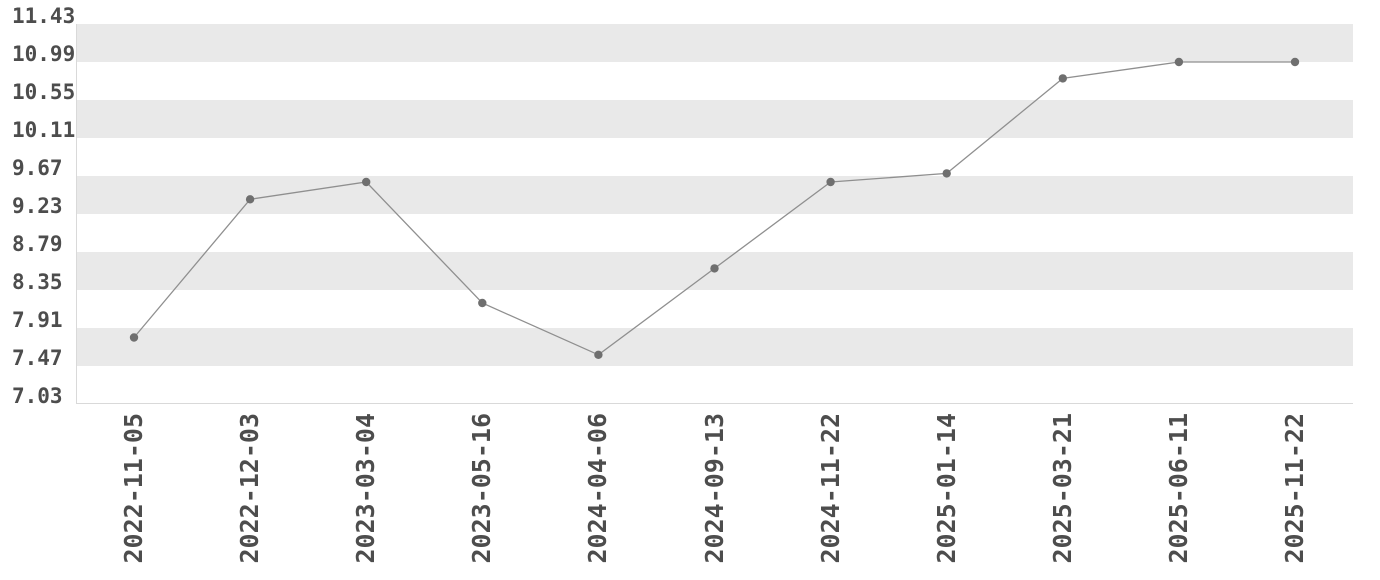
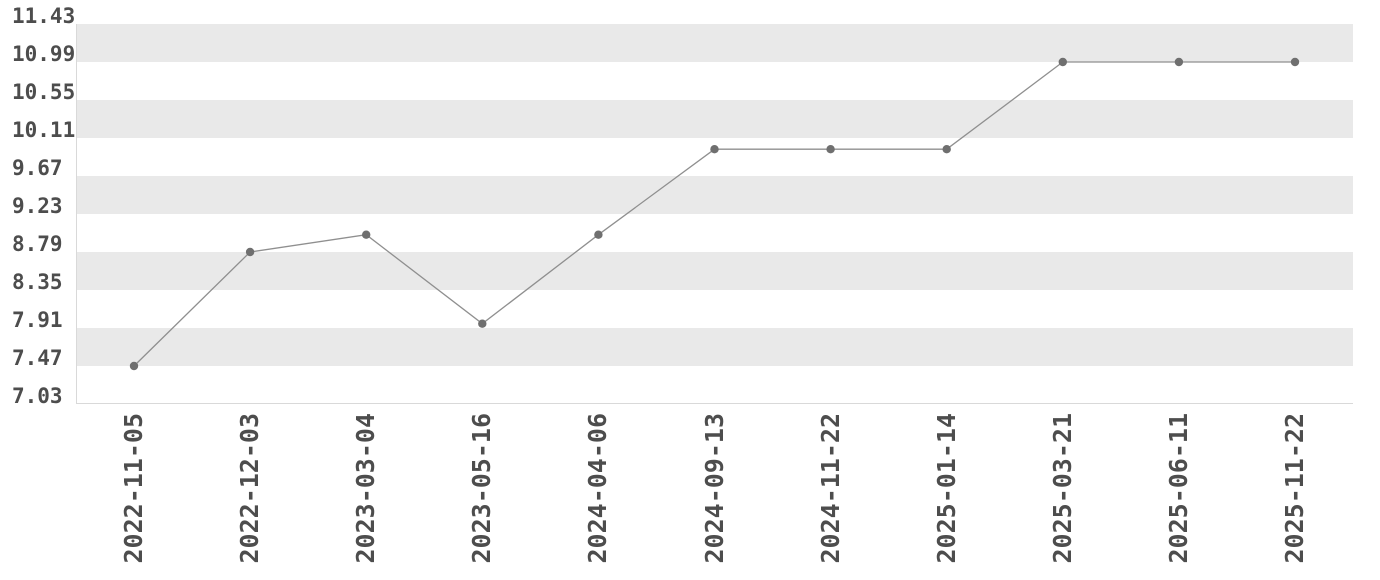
2022-11-05: 7.8 -> 7.5
2022-12-03: 9.4 -> 8.8
2023-03-04: 9.6 -> 9.0
2023-05-16: 8.2 -> 8.0
2024-04-06: 7.6 -> 9.0
2024-09-13: 8.6 -> 10.0
2024-11-22: 9.6 -> 10.0
2025-01-14: 9.7 -> 10.0
2025-03-21: 10.8 -> 11.0
